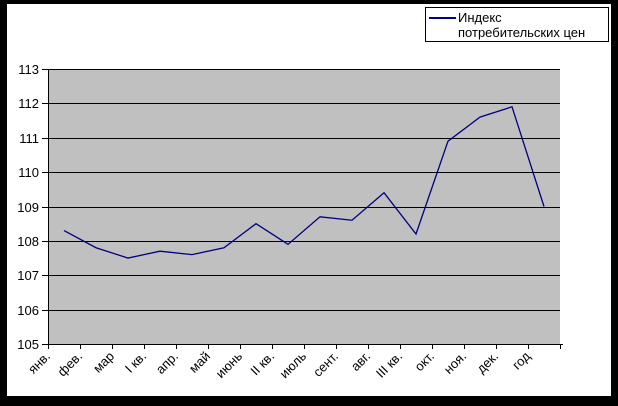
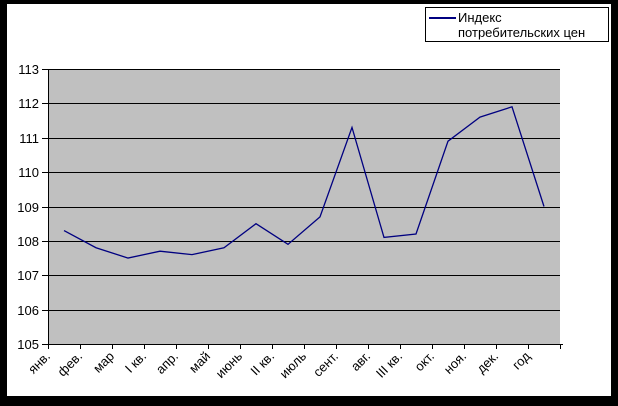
сент.: 108.6 -> 111.3
авг.: 109.4 -> 108.1
